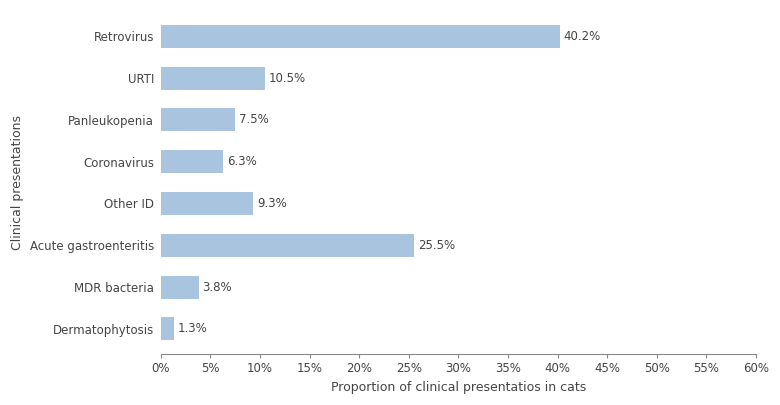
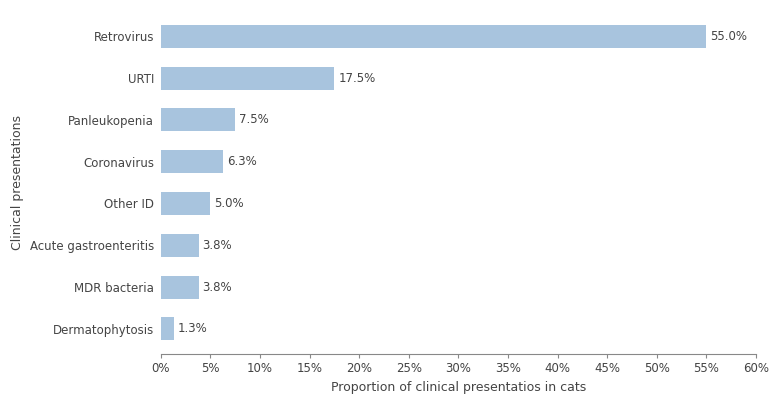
Retrovirus: 40.2% -> 55.0%
URTI: 10.5% -> 17.5%
Other ID: 9.3% -> 5.0%
Acute gastroenteritis: 25.5% -> 3.8%
